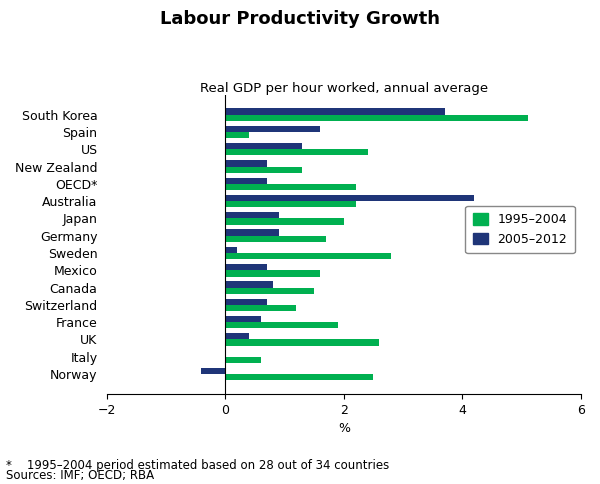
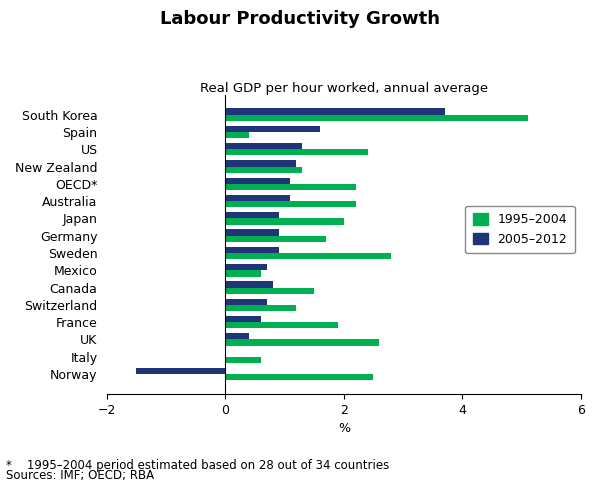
2005–2012/New Zealand: 0.7 -> 1.2
2005–2012/OECD*: 0.7 -> 1.1
2005–2012/Australia: 4.2 -> 1.1
2005–2012/Sweden: 0.2 -> 0.9
1995–2004/Mexico: 1.6 -> 0.6
2005–2012/Norway: -0.4 -> -1.5
